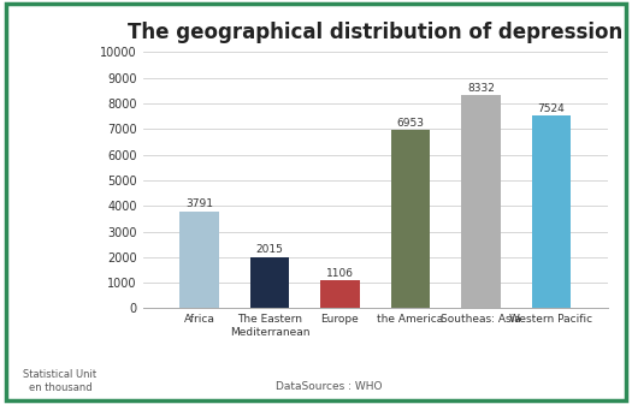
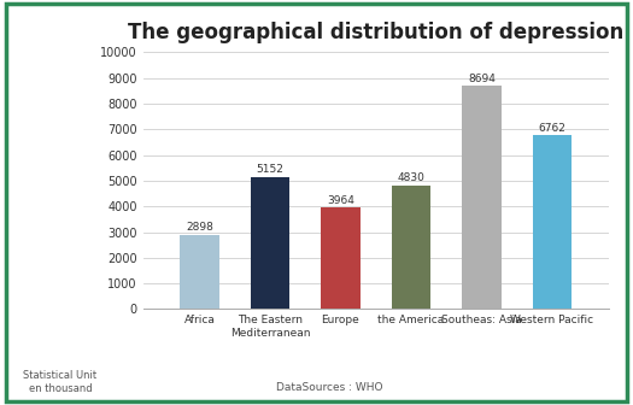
Africa: 3791 -> 2898
The Eastern Mediterranean: 2015 -> 5152
Europe: 1106 -> 3964
the America: 6953 -> 4830
Southeas: Asia: 8332 -> 8694
Western Pacific: 7524 -> 6762
